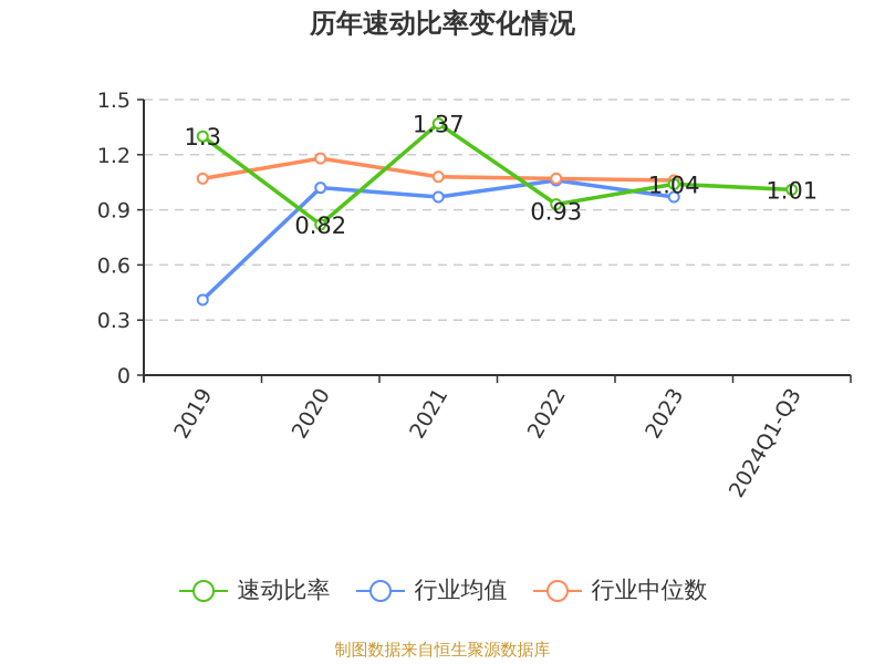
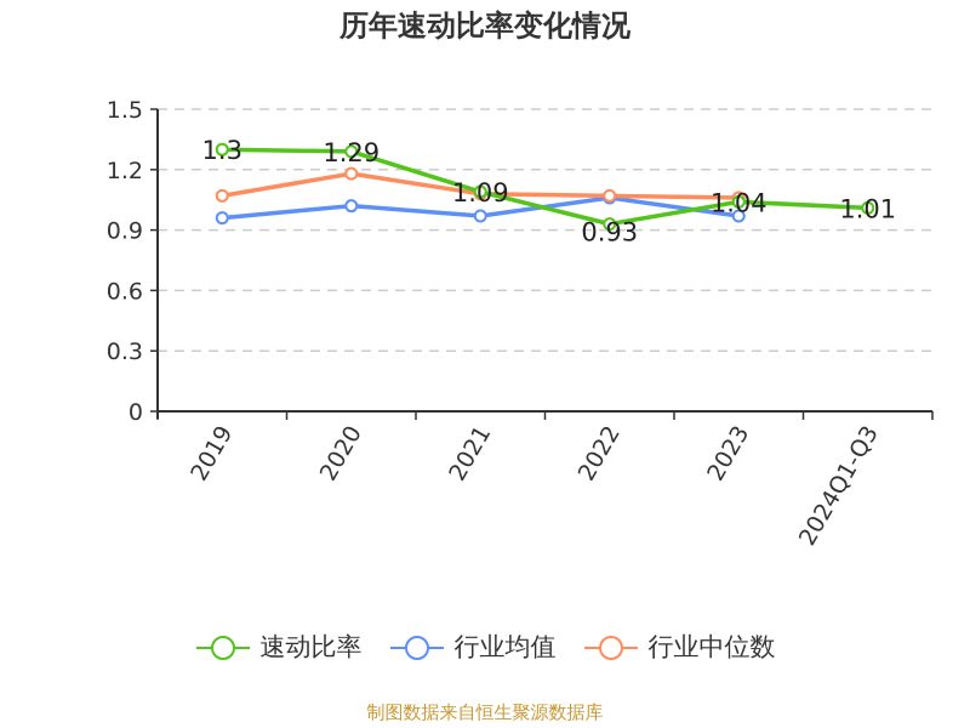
行业均值/2019: 0.41 -> 0.96
速动比率/2020: 0.82 -> 1.29
速动比率/2021: 1.37 -> 1.09
